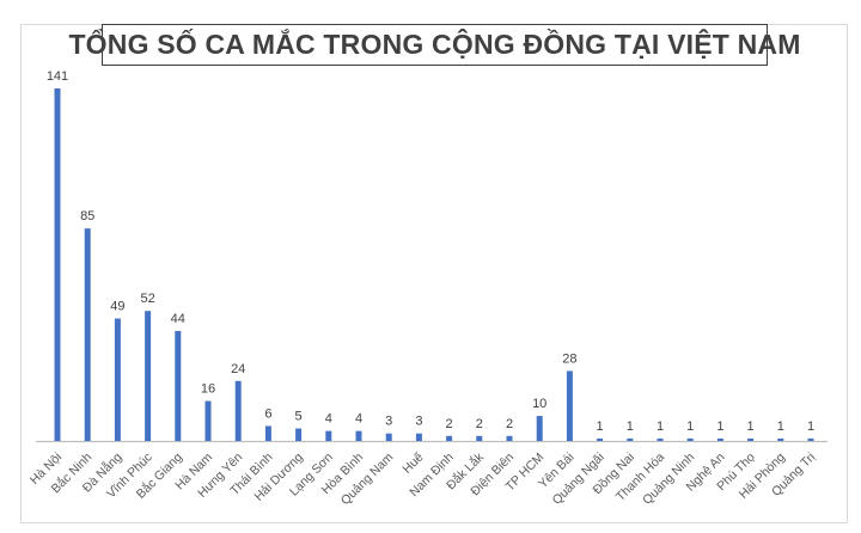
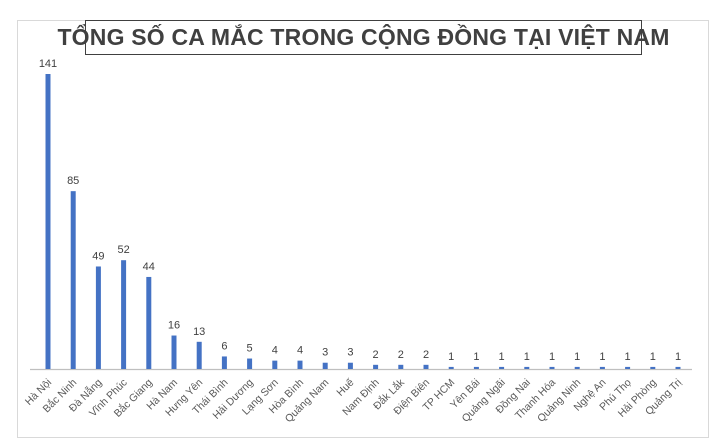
Hưng Yên: 24 -> 13
TP HCM: 10 -> 1
Yên Bái: 28 -> 1
